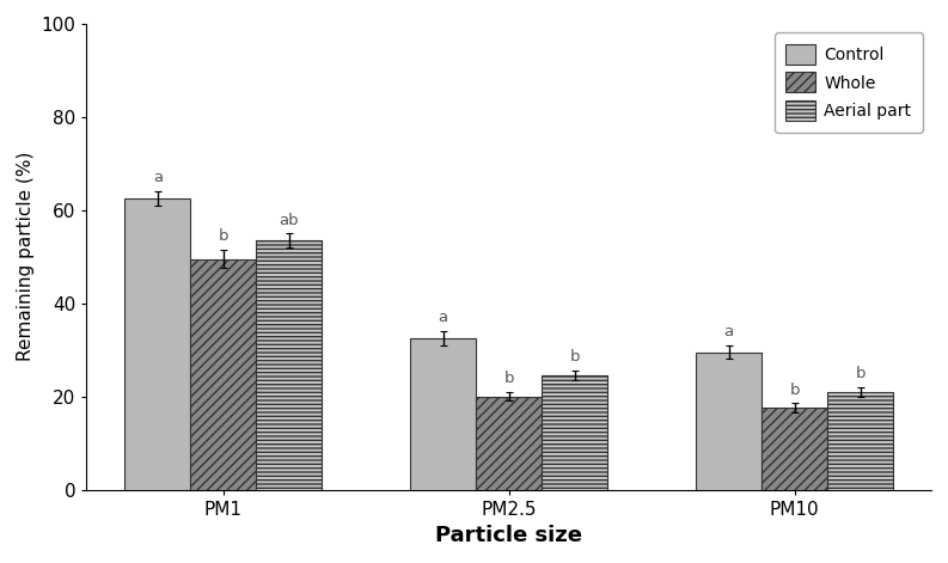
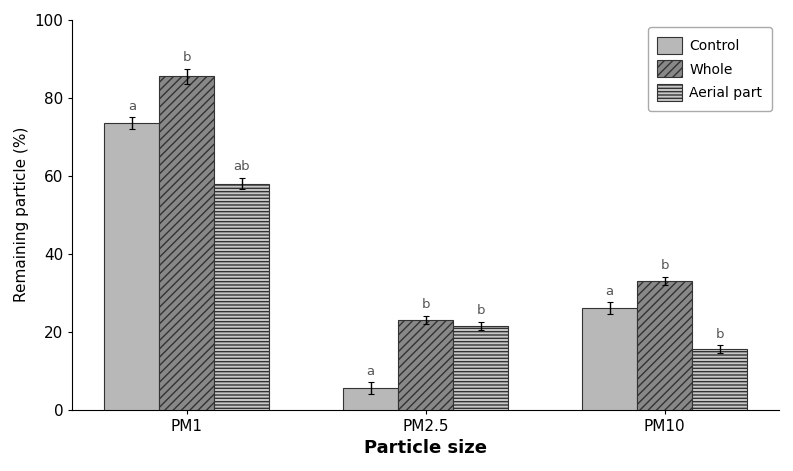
Control/PM1: 62.5 -> 73.5
Whole/PM1: 49.5 -> 85.5
Aerial part/PM1: 53.5 -> 58.0
Control/PM2.5: 32.5 -> 5.5
Whole/PM2.5: 20.0 -> 23.0
Aerial part/PM2.5: 24.5 -> 21.5
Control/PM10: 29.5 -> 26.0
Whole/PM10: 17.5 -> 33.0
Aerial part/PM10: 21.0 -> 15.5
